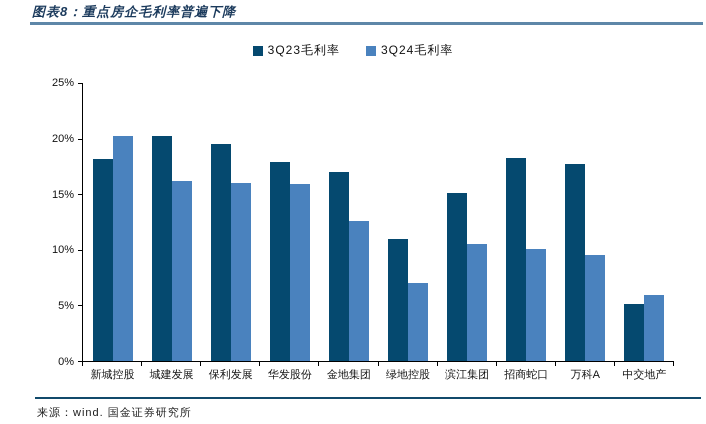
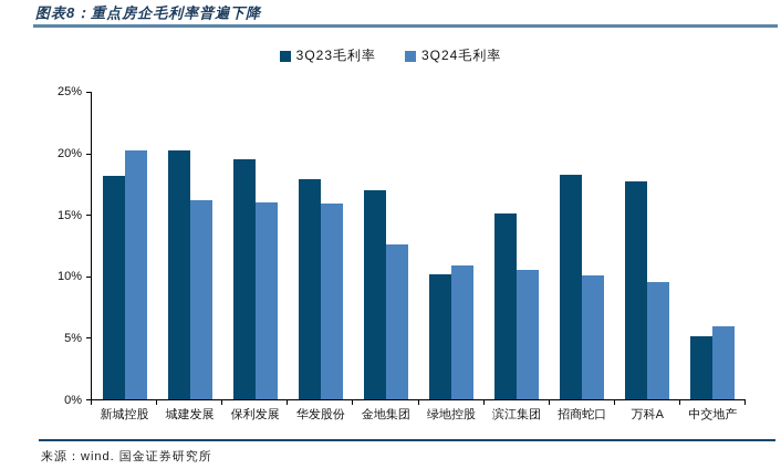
3Q23毛利率/绿地控股: 11.0% -> 10.2%
3Q24毛利率/绿地控股: 7.0% -> 10.9%
